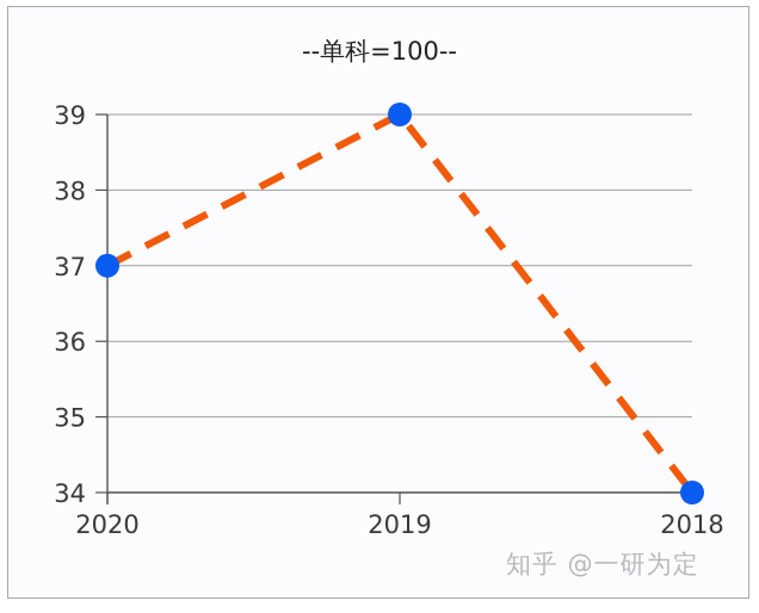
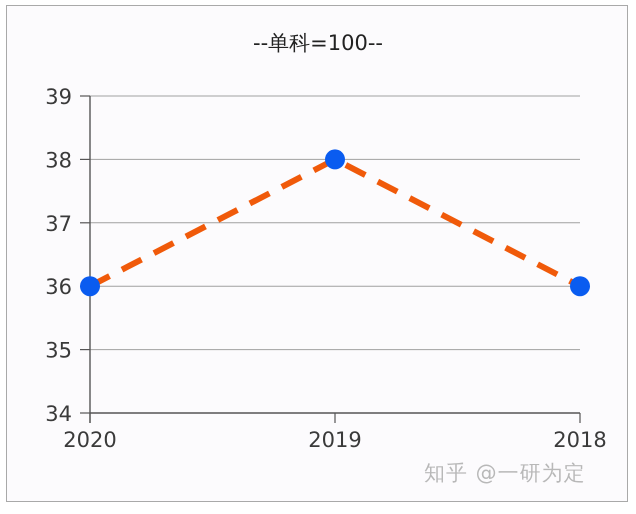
2020: 37 -> 36
2019: 39 -> 38
2018: 34 -> 36
